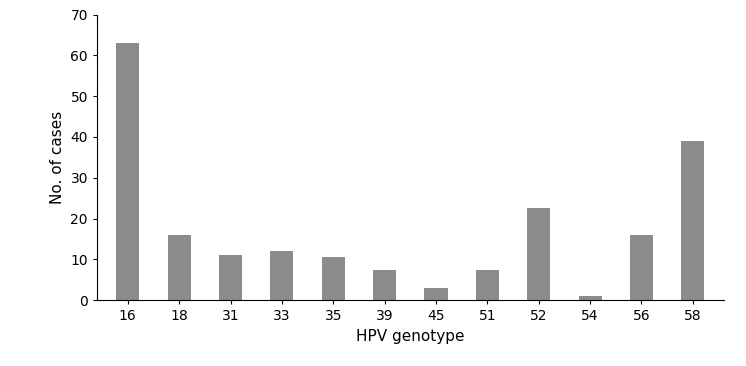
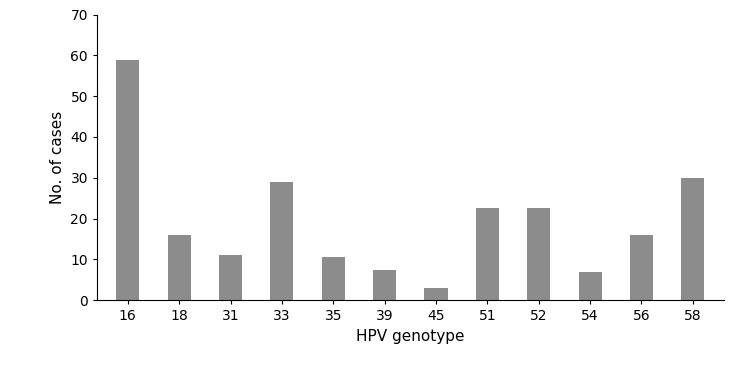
16: 63.0 -> 59.0
33: 12.0 -> 29.0
51: 7.5 -> 22.5
54: 1.0 -> 7.0
58: 39.0 -> 30.0
